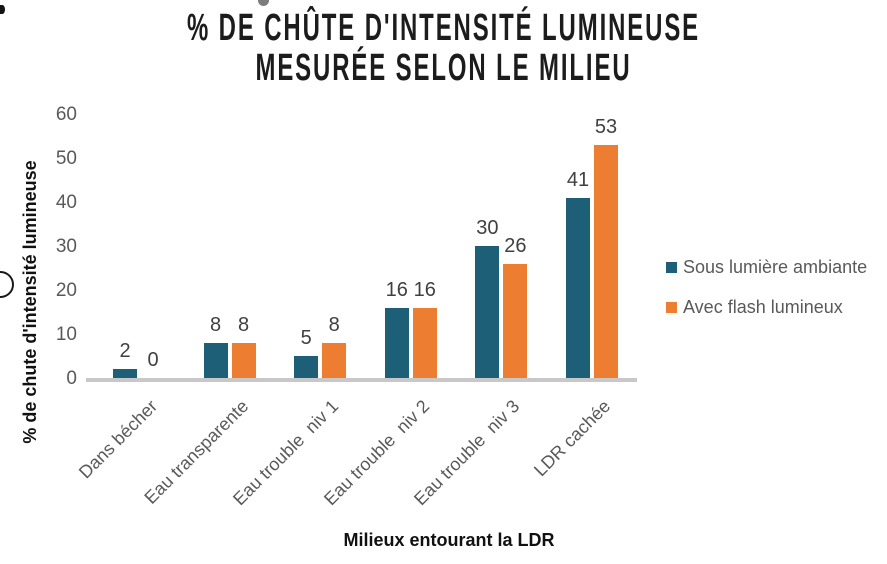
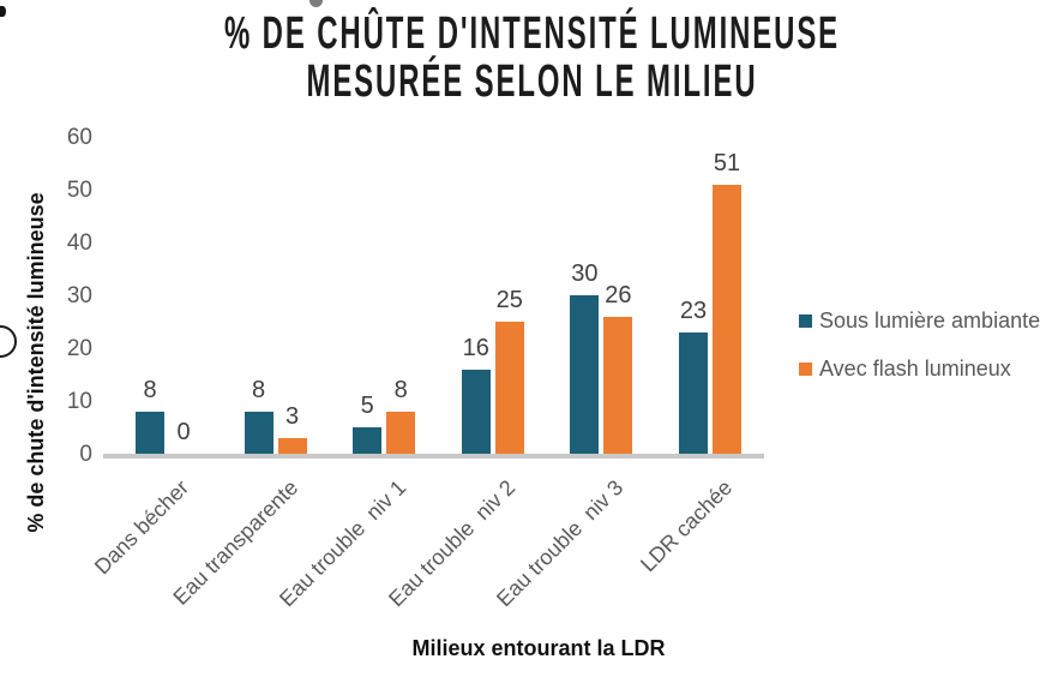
Sous lumière ambiante/Dans bécher: 2 -> 8
Avec flash lumineux/Eau transparente: 8 -> 3
Avec flash lumineux/Eau trouble niv 2: 16 -> 25
Sous lumière ambiante/LDR cachée: 41 -> 23
Avec flash lumineux/LDR cachée: 53 -> 51
